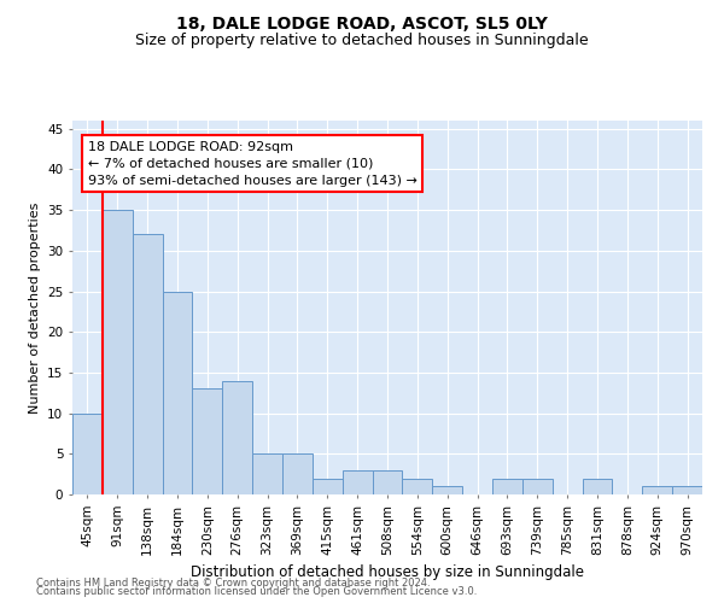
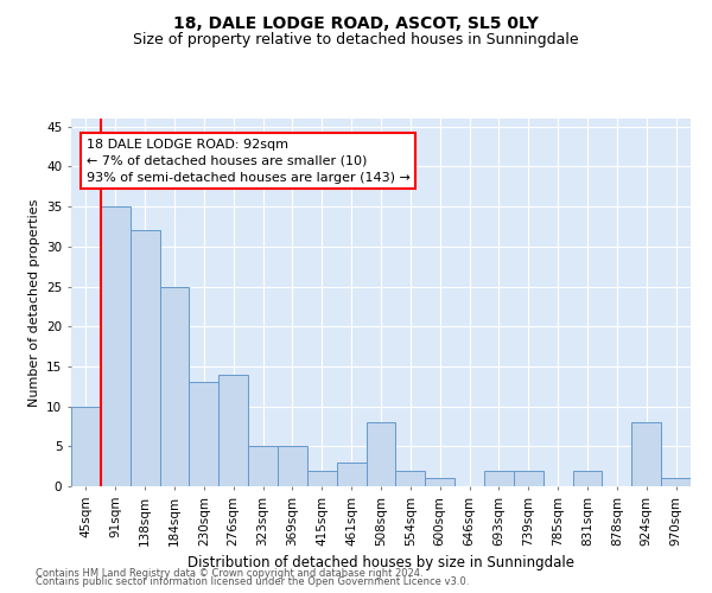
508sqm: 3 -> 8
924sqm: 1 -> 8
